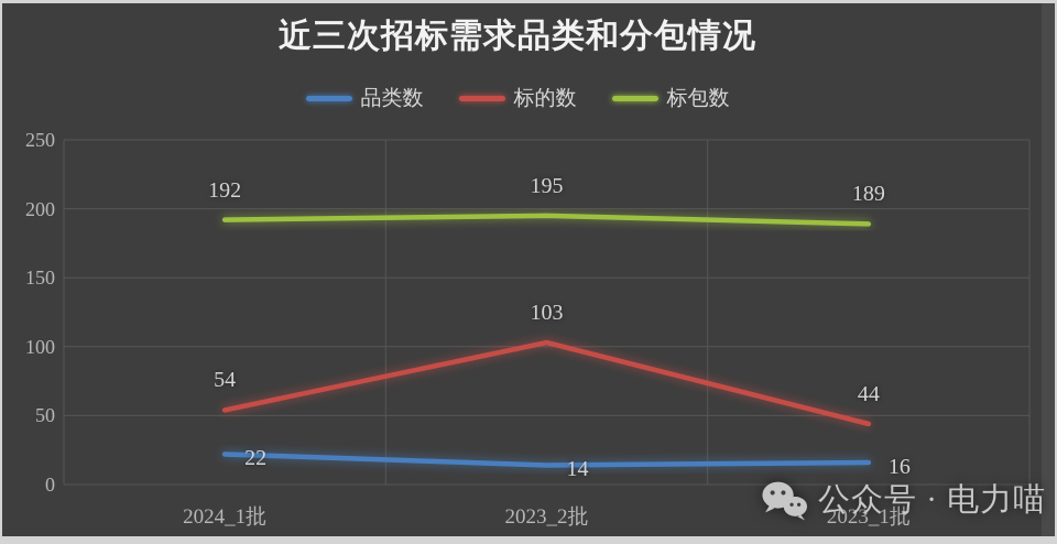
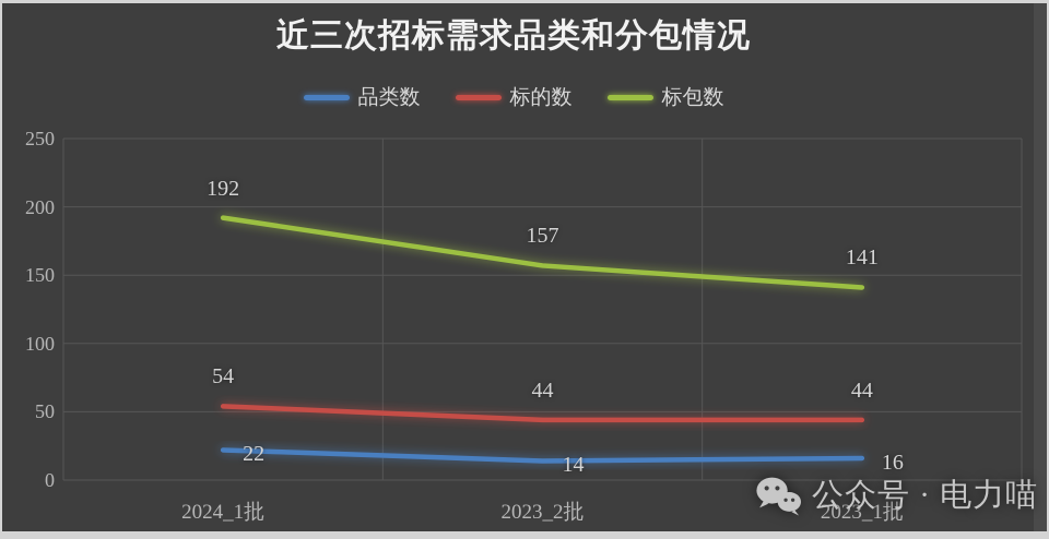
标的数/2023_2批: 103 -> 44
标包数/2023_2批: 195 -> 157
标包数/2023_1批: 189 -> 141
